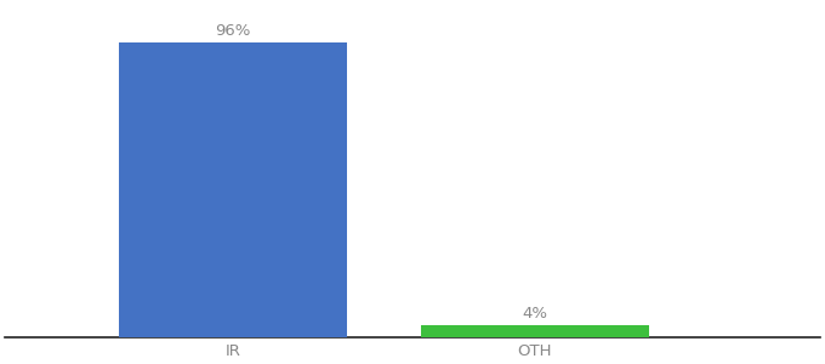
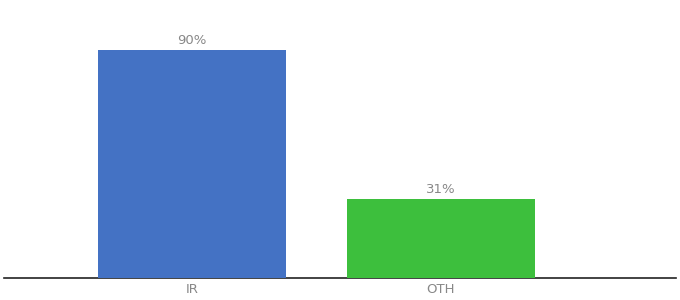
IR: 96% -> 90%
OTH: 4% -> 31%
